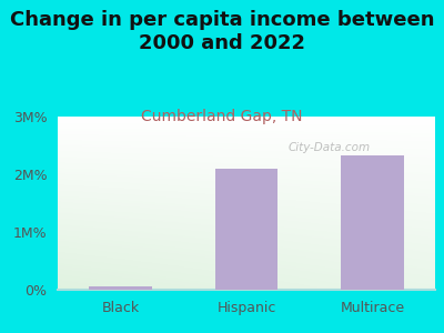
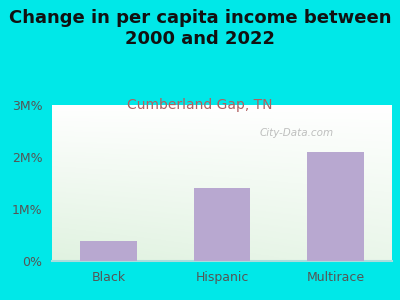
Black: 0.05M% -> 0.38M%
Hispanic: 2.10M% -> 1.40M%
Multirace: 2.32M% -> 2.10M%
